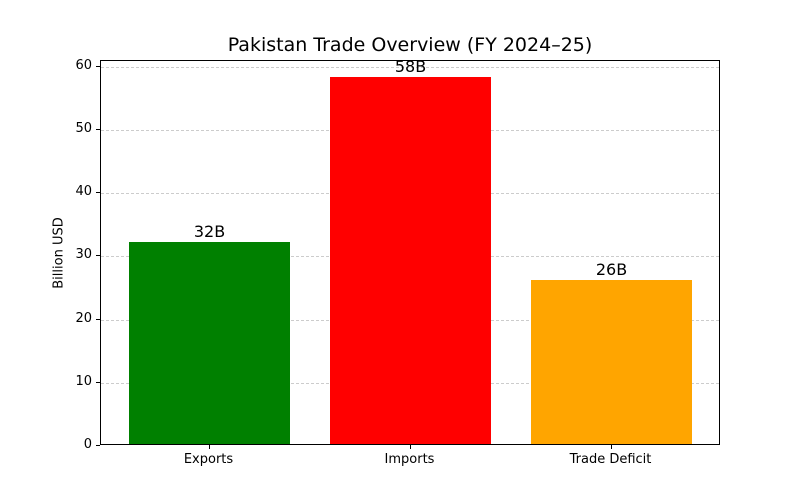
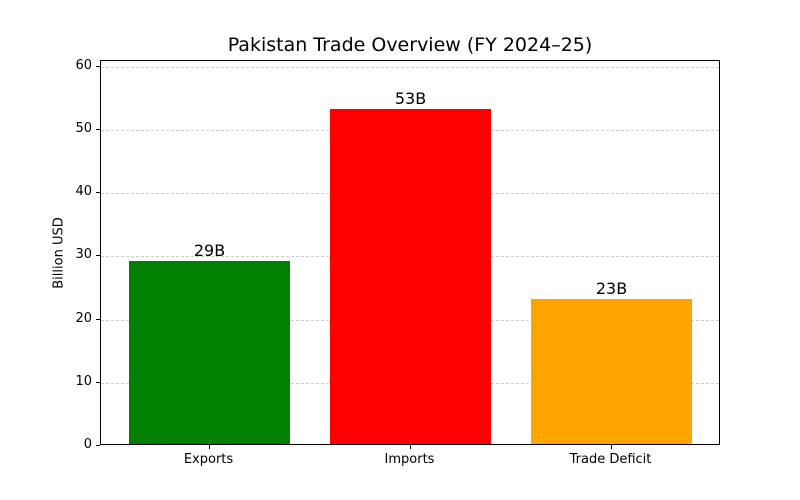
Exports: 32B -> 29B
Imports: 58B -> 53B
Trade Deficit: 26B -> 23B
